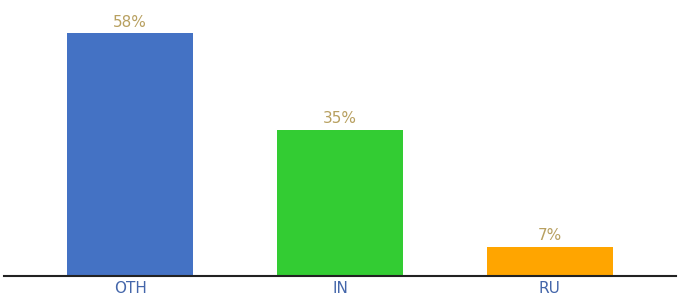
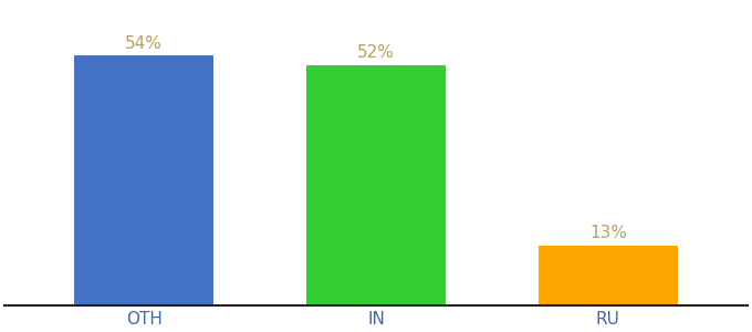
OTH: 58% -> 54%
IN: 35% -> 52%
RU: 7% -> 13%
